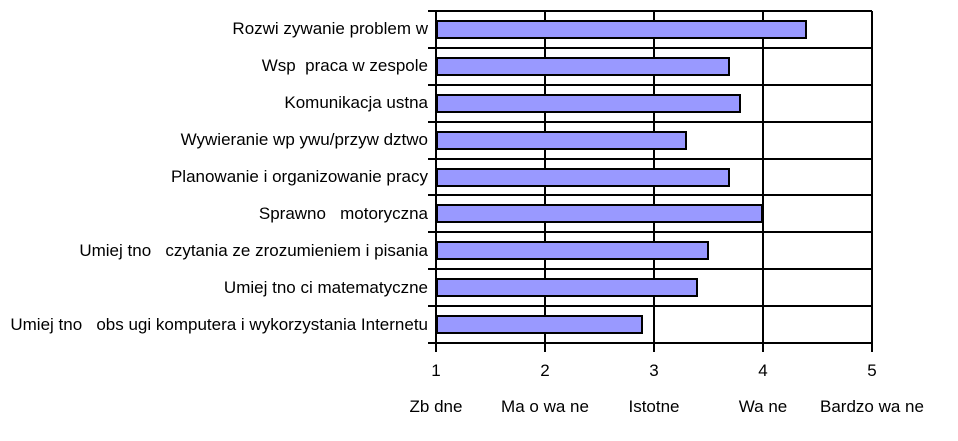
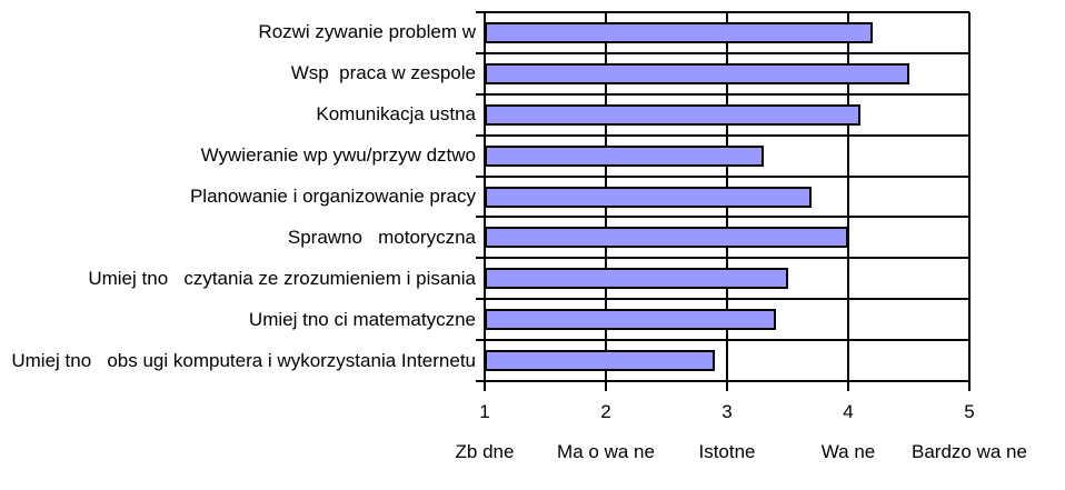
Rozwi zywanie problem w: 4.4 -> 4.2
Wsp praca w zespole: 3.7 -> 4.5
Komunikacja ustna: 3.8 -> 4.1
